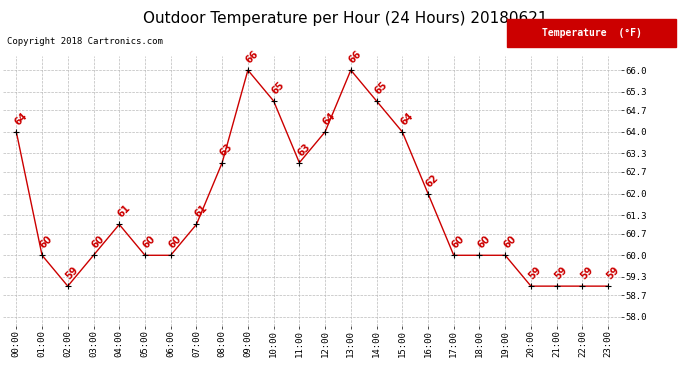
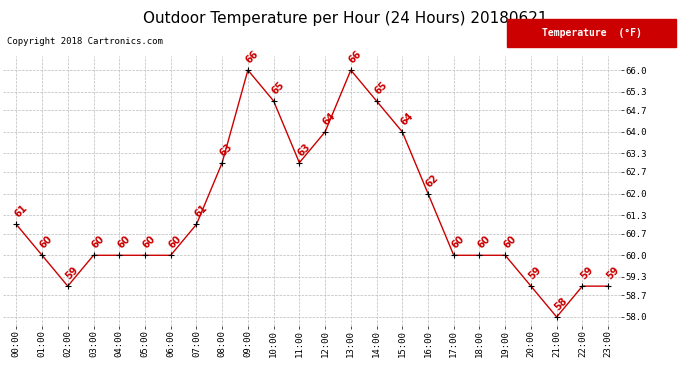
00:00: 64 -> 61
04:00: 61 -> 60
21:00: 59 -> 58
